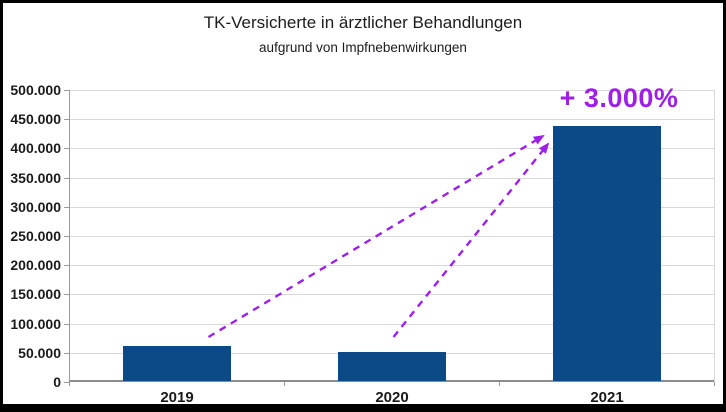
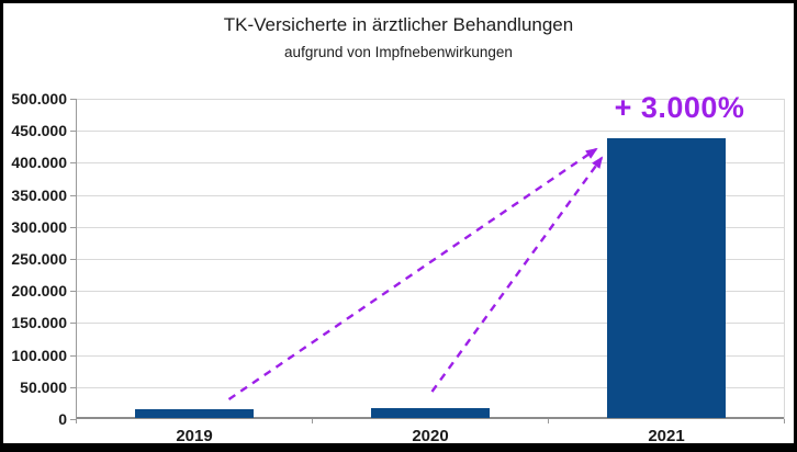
2019: 60000 -> 10000
2020: 50000 -> 20000
